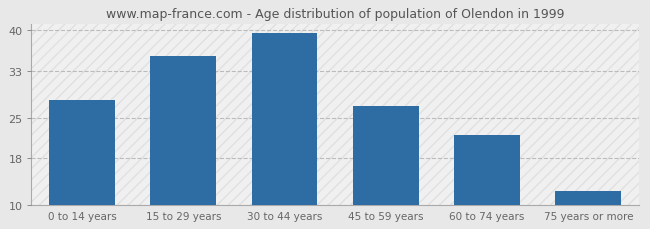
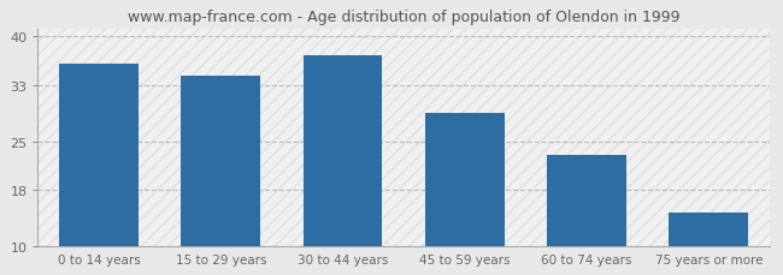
0 to 14 years: 28.0 -> 36.0
15 to 29 years: 35.5 -> 34.4
30 to 44 years: 39.5 -> 37.2
45 to 59 years: 27.0 -> 29.0
60 to 74 years: 22.0 -> 23.0
75 years or more: 12.5 -> 14.8
